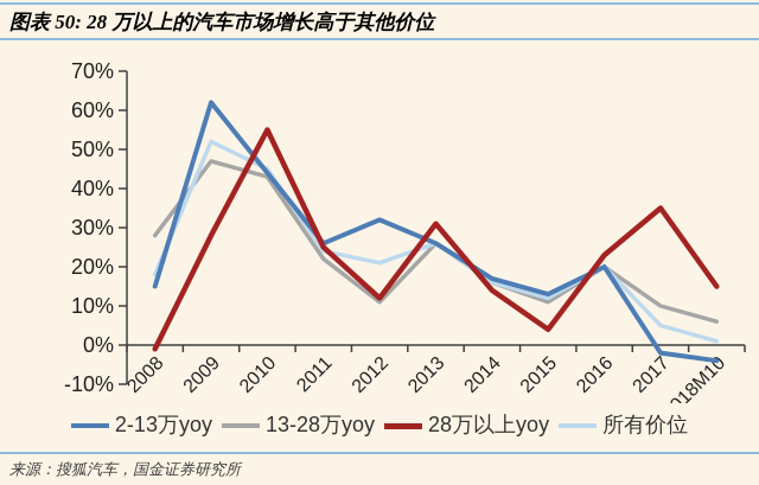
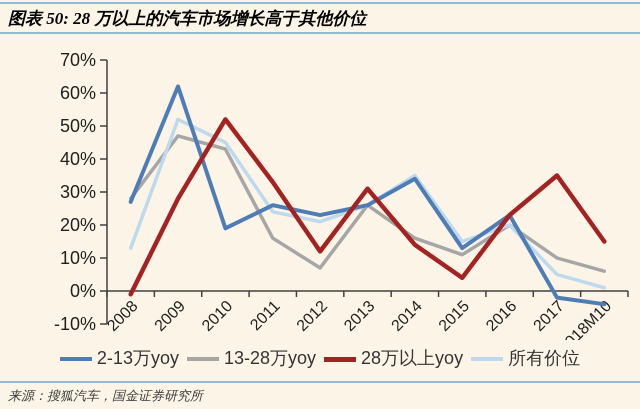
2-13万yoy/2008: 15% -> 27%
所有价位/2008: 18% -> 13%
2-13万yoy/2010: 44% -> 19%
28万以上yoy/2010: 55% -> 52%
13-28万yoy/2011: 22% -> 16%
28万以上yoy/2011: 25% -> 33%
2-13万yoy/2012: 32% -> 23%
13-28万yoy/2012: 11% -> 7%
2-13万yoy/2014: 17% -> 34%
所有价位/2014: 16% -> 35%
所有价位/2015: 12% -> 15%
2-13万yoy/2016: 20% -> 23%
